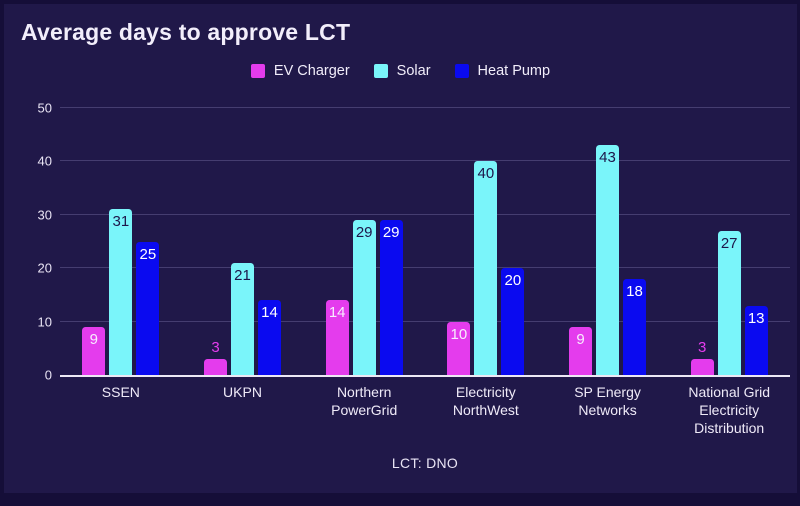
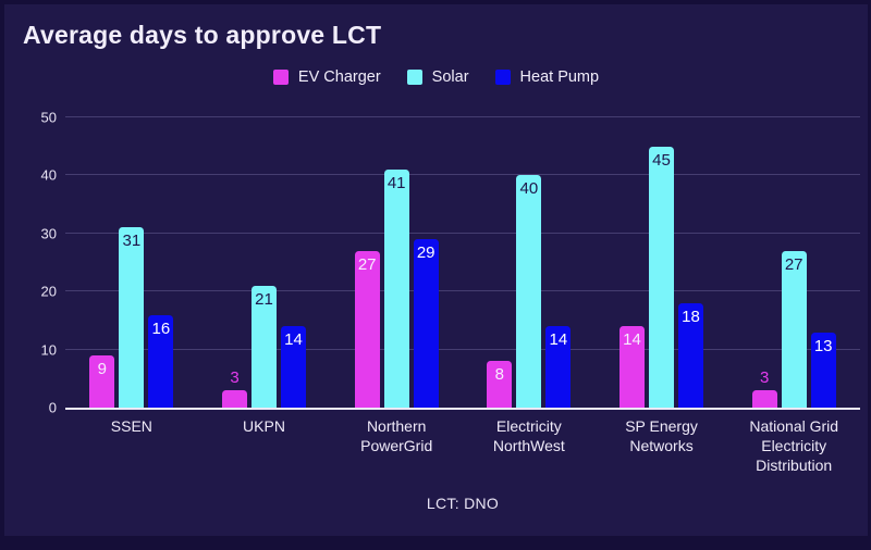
Heat Pump/SSEN: 25 -> 16
EV Charger/Northern PowerGrid: 14 -> 27
Solar/Northern PowerGrid: 29 -> 41
EV Charger/Electricity NorthWest: 10 -> 8
Heat Pump/Electricity NorthWest: 20 -> 14
EV Charger/SP Energy Networks: 9 -> 14
Solar/SP Energy Networks: 43 -> 45
